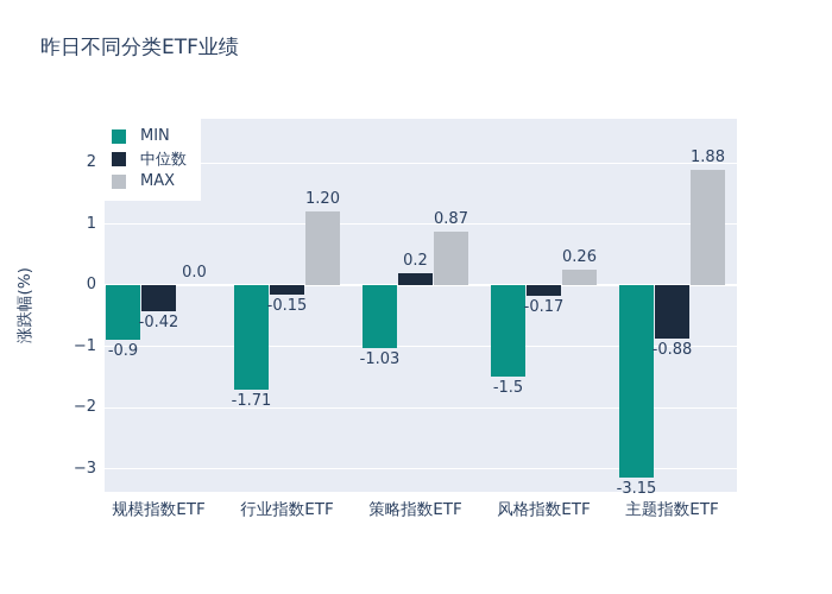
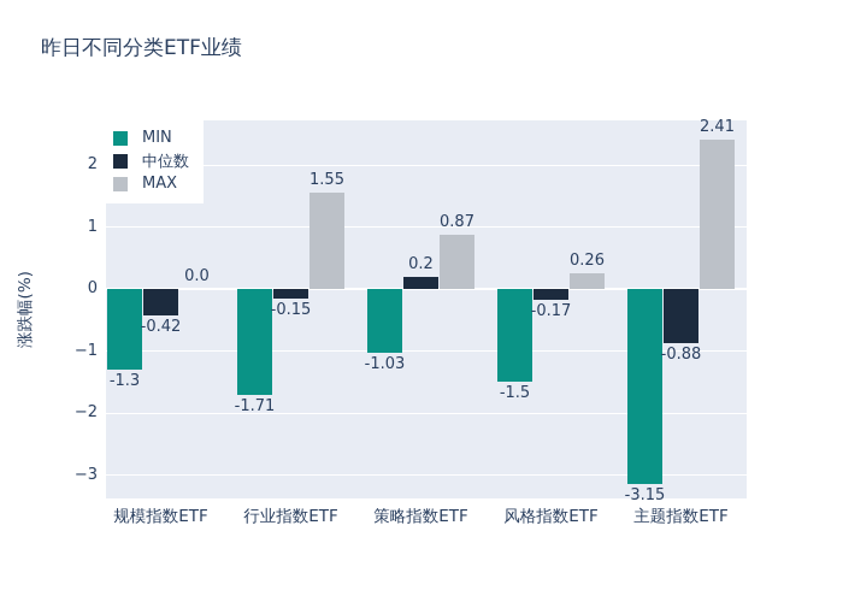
MIN/规模指数ETF: -0.9 -> -1.3
MAX/行业指数ETF: 1.20 -> 1.55
MAX/主题指数ETF: 1.88 -> 2.41
